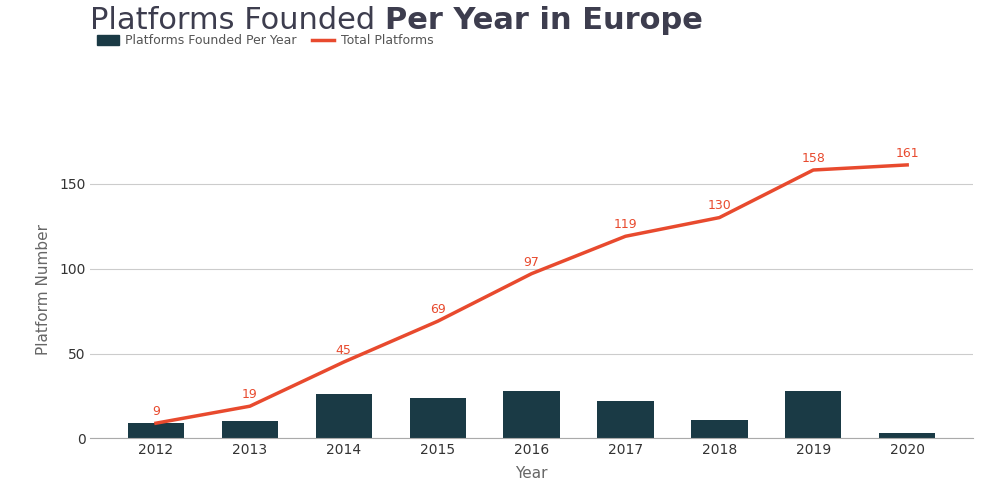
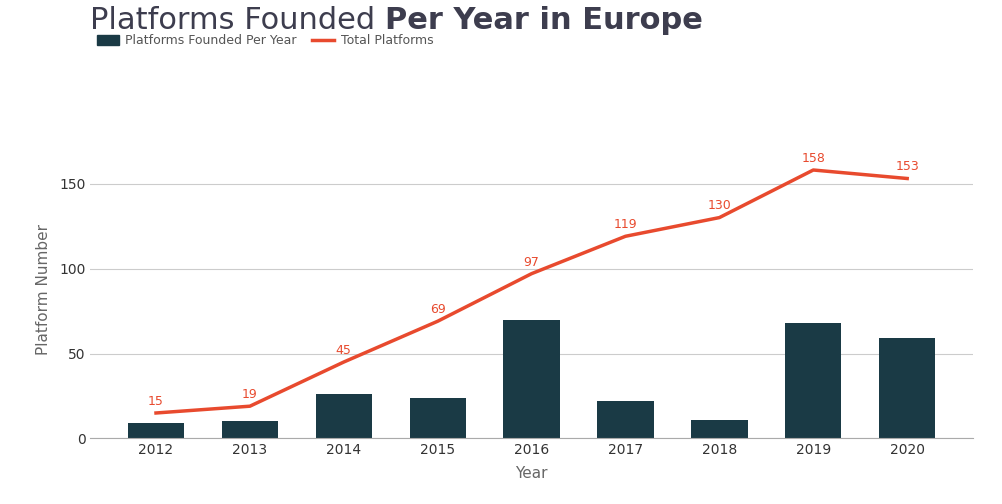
Total Platforms/2012: 9 -> 15
Platforms Founded Per Year/2016: 28 -> 70
Platforms Founded Per Year/2019: 28 -> 68
Platforms Founded Per Year/2020: 3 -> 59
Total Platforms/2020: 161 -> 153
